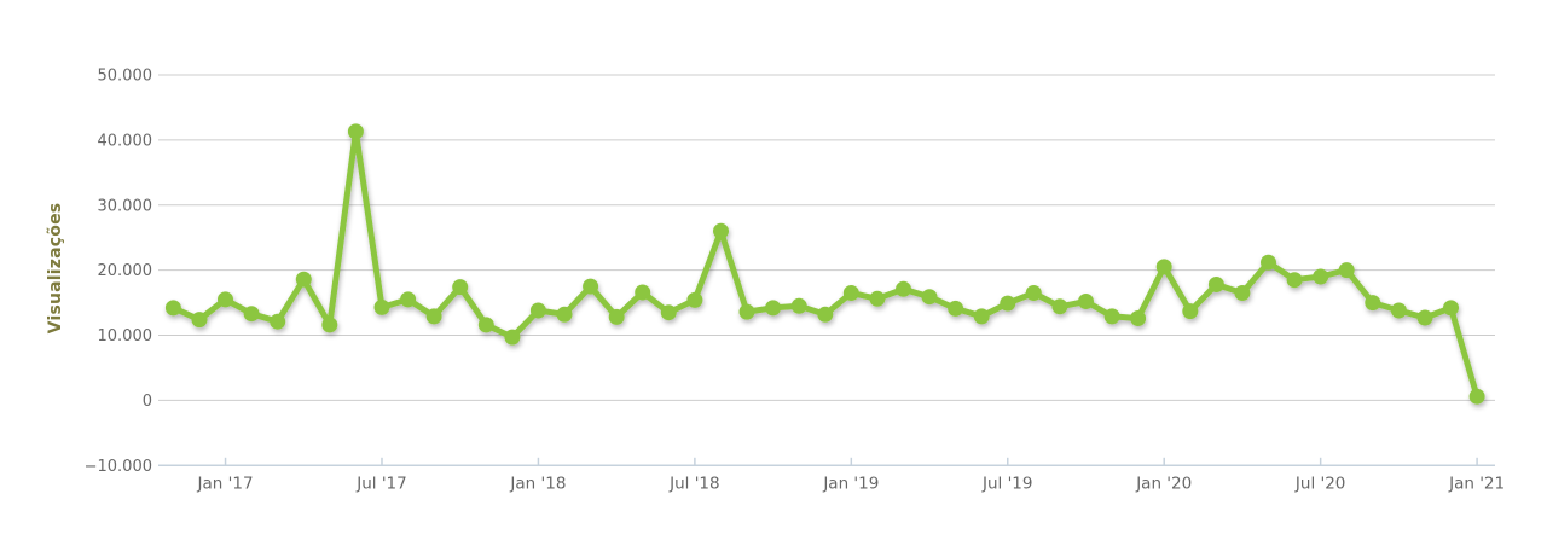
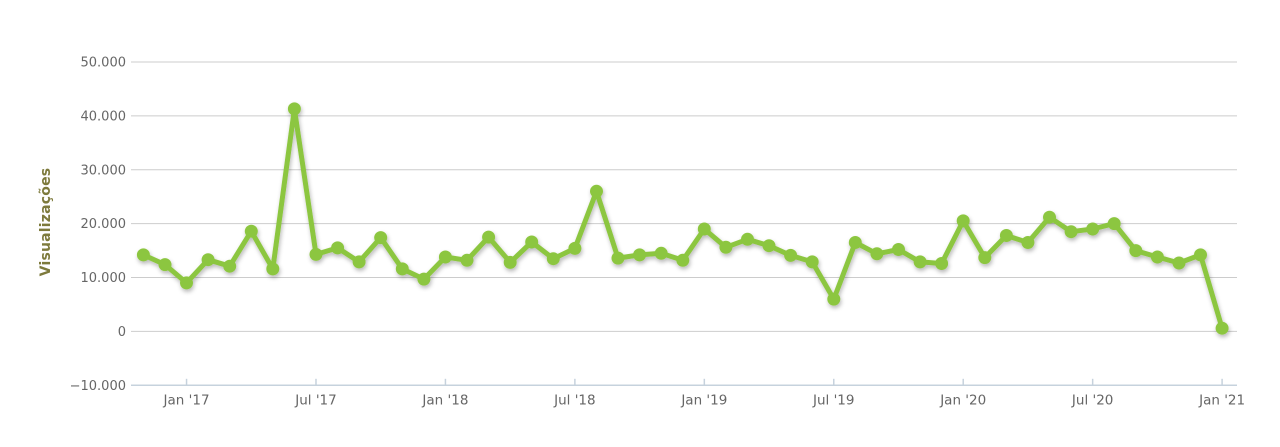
Jan '17: 16000 -> 9000
Jan '19: 16000 -> 19000
Jul '19: 15000 -> 6000
